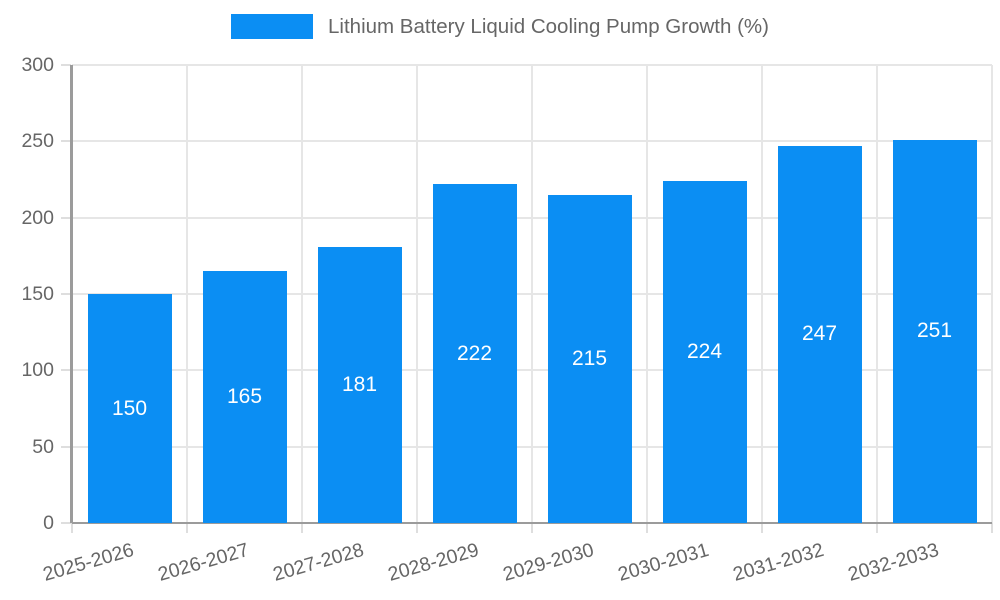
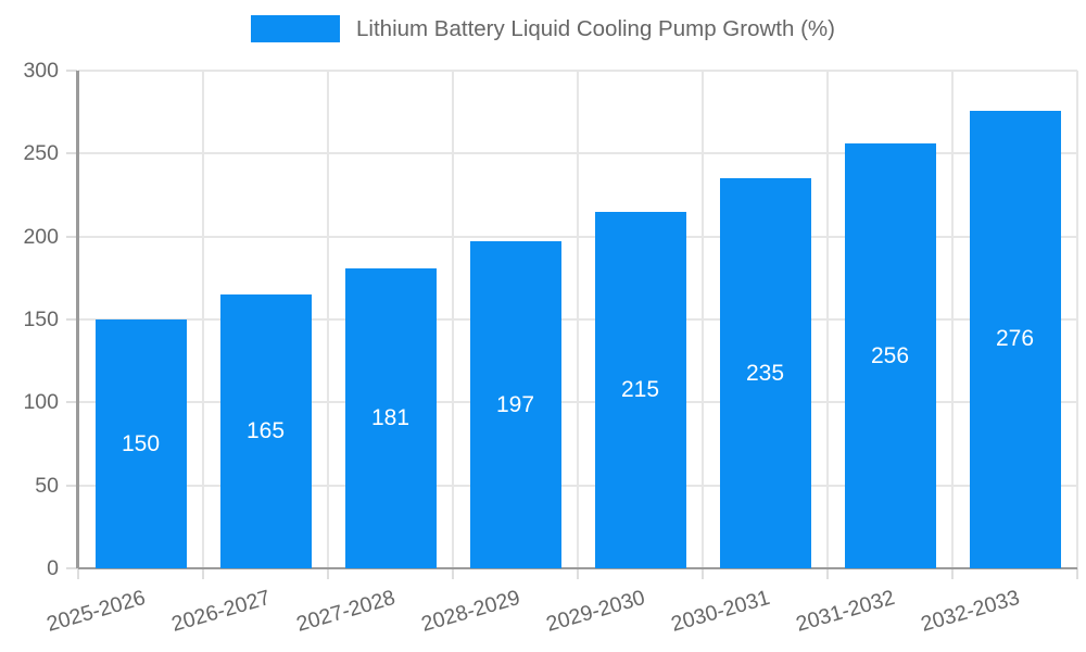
2028-2029: 222 -> 197
2030-2031: 224 -> 235
2031-2032: 247 -> 256
2032-2033: 251 -> 276
